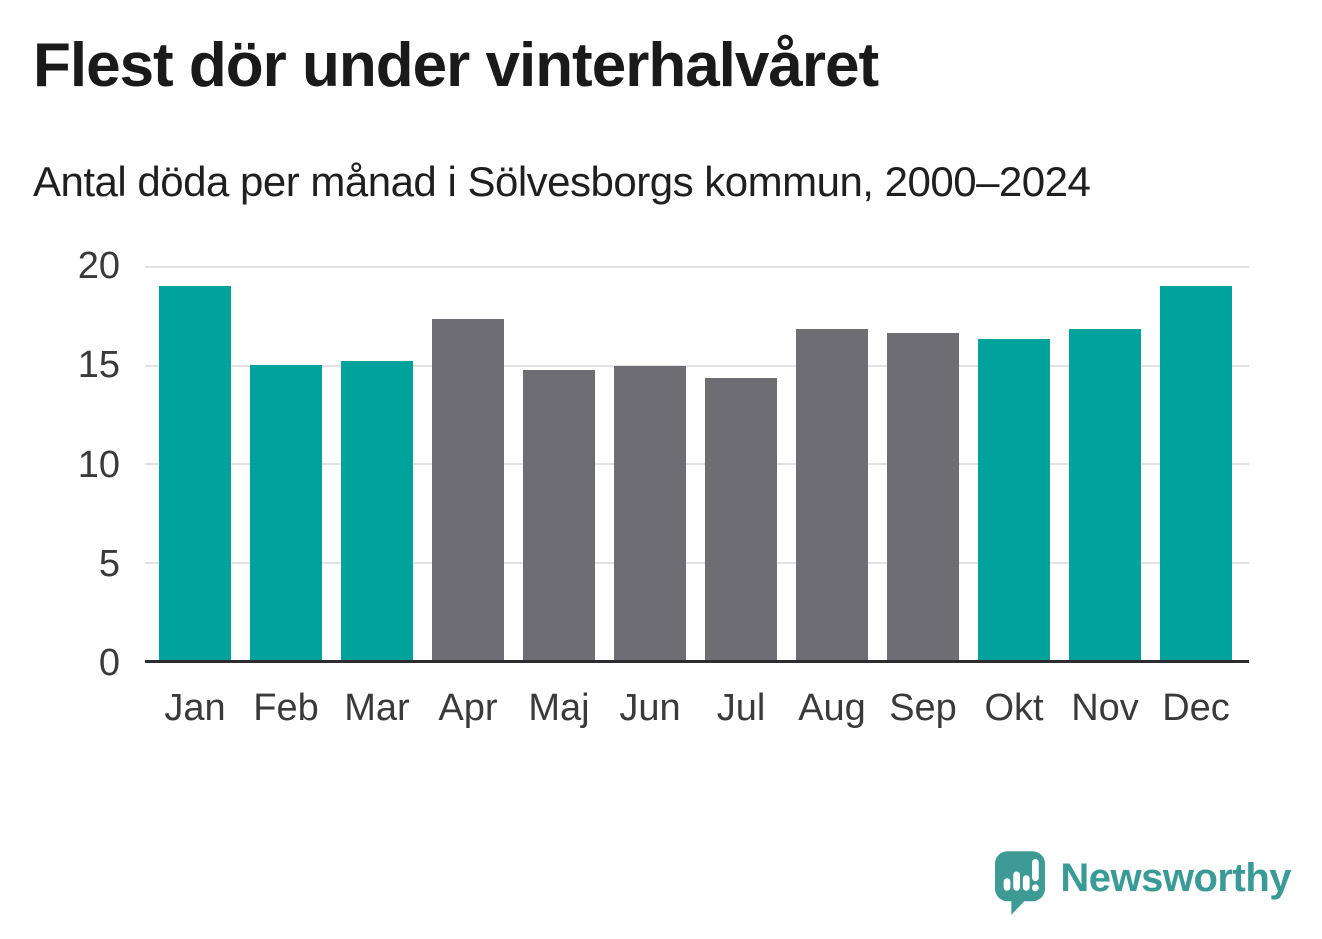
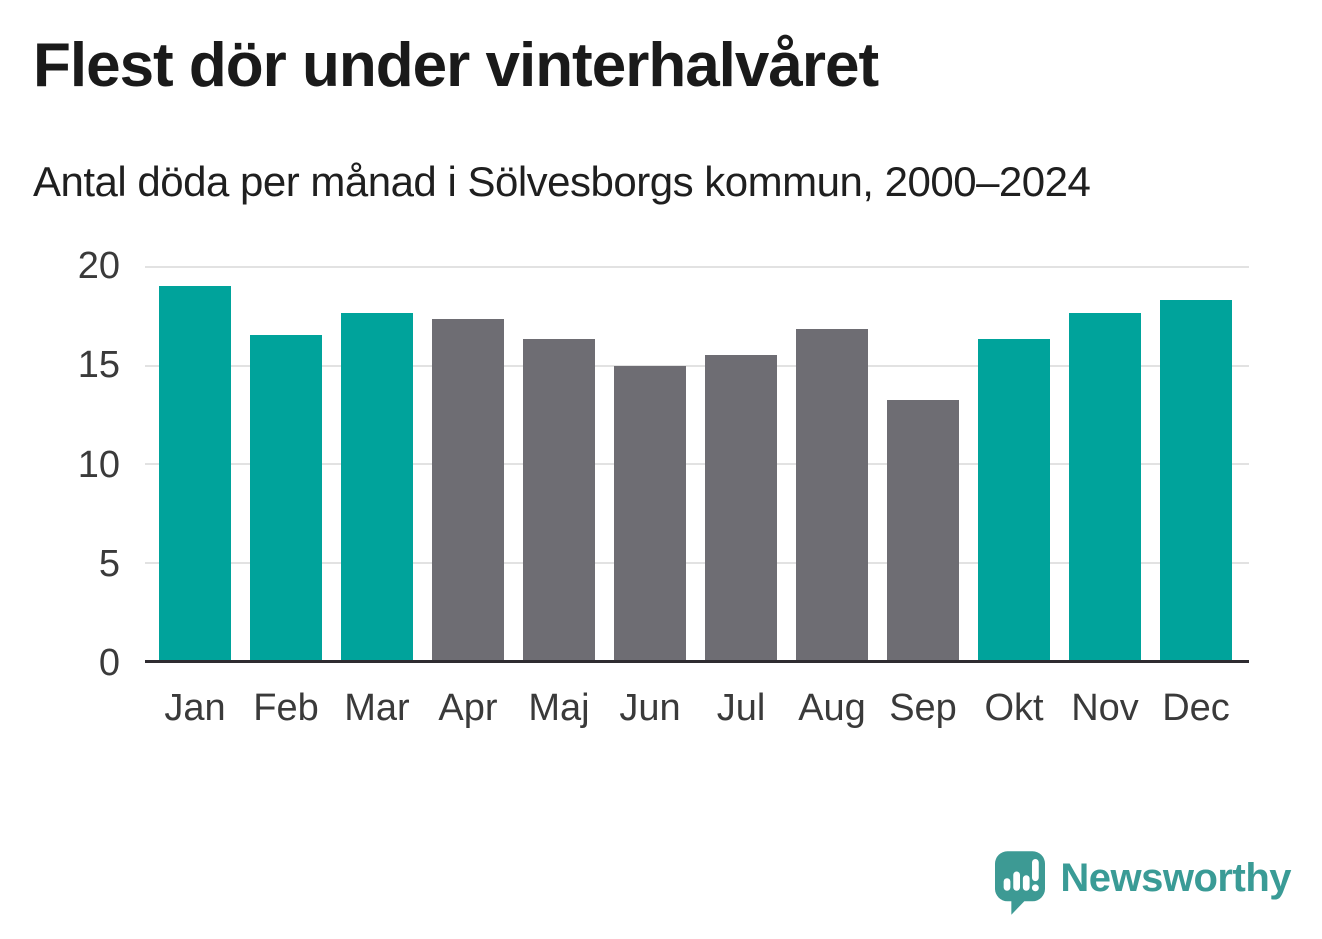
Feb: 15.0 -> 16.5
Mar: 15.2 -> 17.6
Maj: 14.7 -> 16.3
Jul: 14.3 -> 15.5
Sep: 16.6 -> 13.2
Nov: 16.8 -> 17.6
Dec: 19.0 -> 18.3
